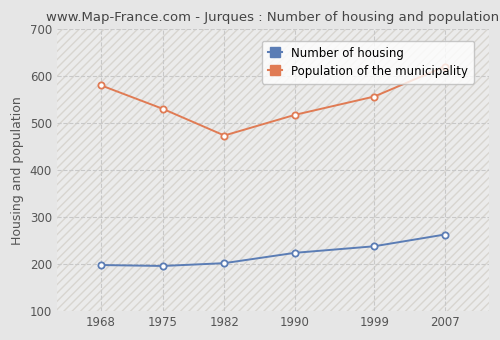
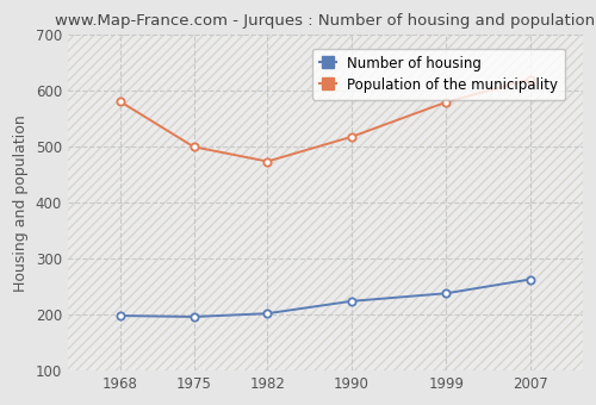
Population of the municipality/1975: 531 -> 500
Population of the municipality/1999: 557 -> 580
